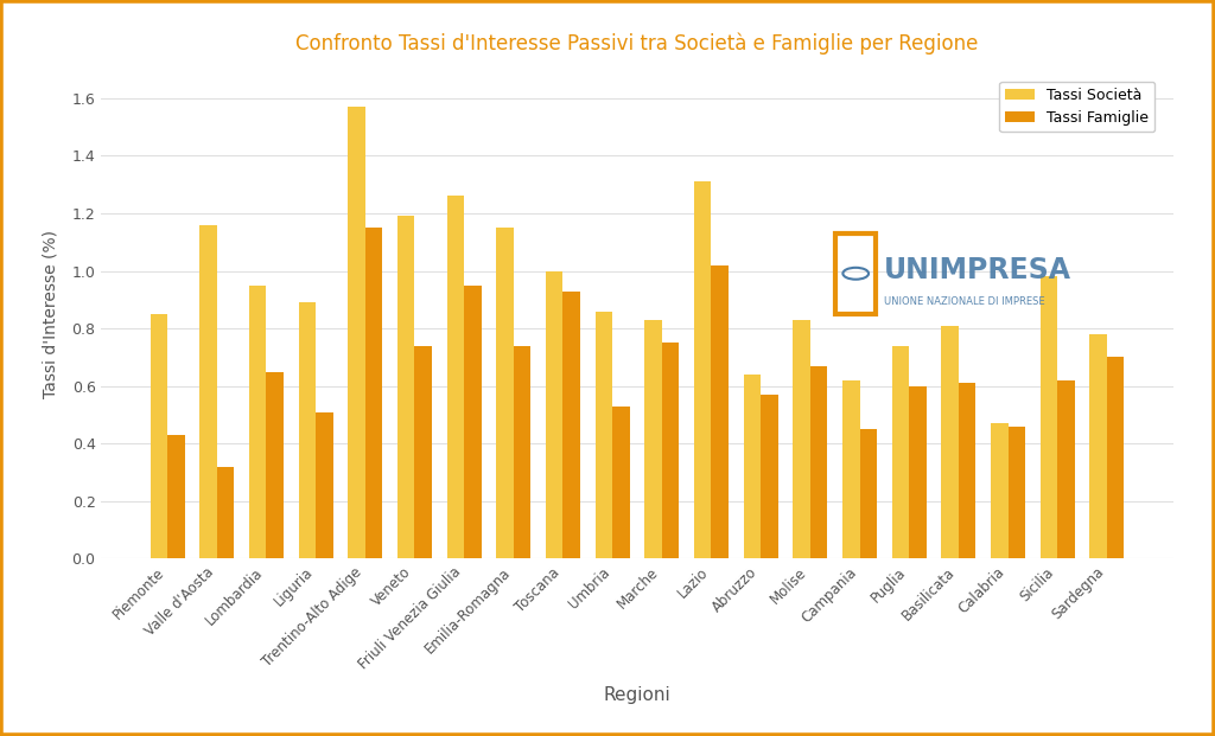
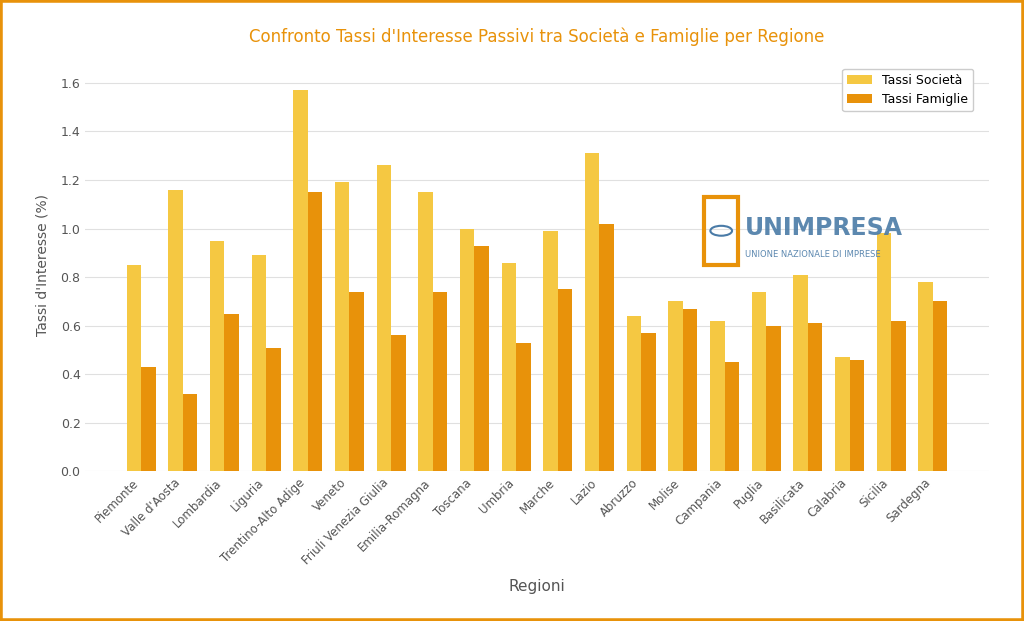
Tassi Famiglie/Friuli Venezia Giulia: 0.95 -> 0.56
Tassi Società/Marche: 0.83 -> 0.99
Tassi Società/Molise: 0.83 -> 0.70
